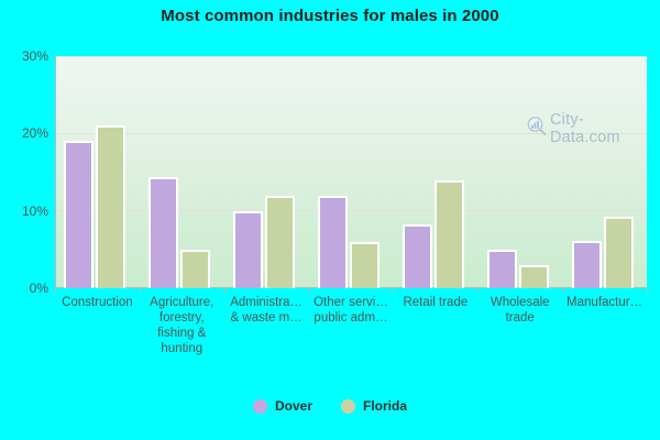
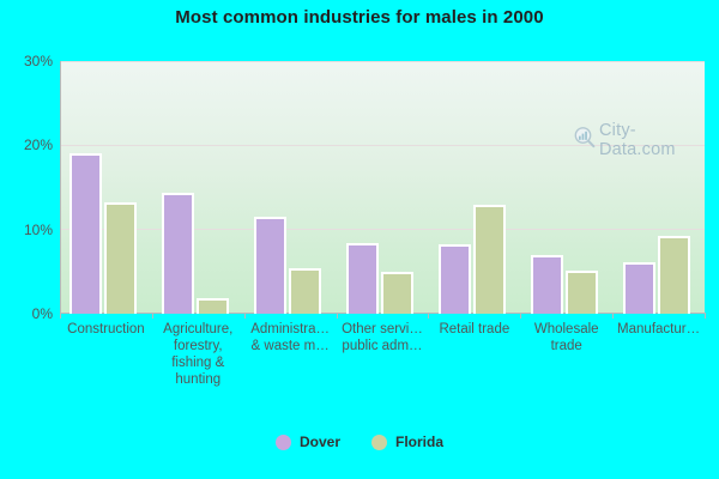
Florida/Construction: 21% -> 13%
Florida/Agriculture, forestry, fishing & hunting: 5% -> 2%
Dover/Administra… & waste m…: 10% -> 12%
Florida/Administra… & waste m…: 12% -> 5%
Dover/Other servi… public adm…: 12% -> 8%
Florida/Other servi… public adm…: 6% -> 5%
Florida/Retail trade: 14% -> 13%
Dover/Wholesale trade: 5% -> 7%
Florida/Wholesale trade: 3% -> 5%
